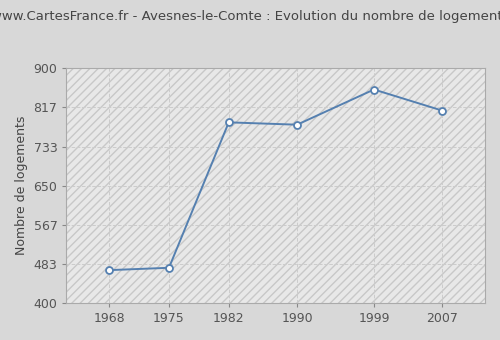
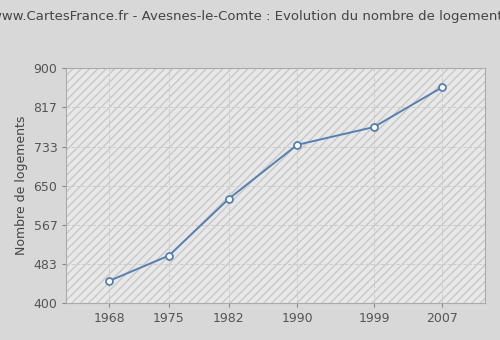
1968: 470 -> 447
1975: 475 -> 501
1982: 785 -> 622
1990: 780 -> 737
1999: 855 -> 775
2007: 810 -> 860
